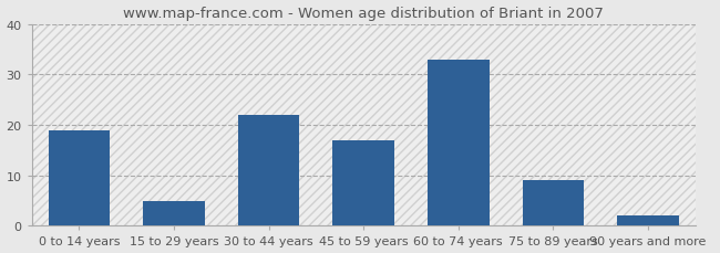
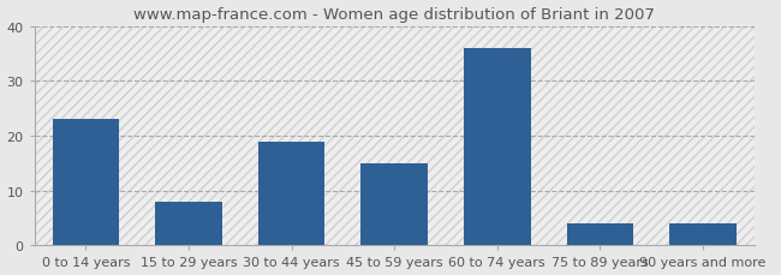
0 to 14 years: 19 -> 23
15 to 29 years: 5 -> 8
30 to 44 years: 22 -> 19
45 to 59 years: 17 -> 15
60 to 74 years: 33 -> 36
75 to 89 years: 9 -> 4
90 years and more: 2 -> 4
